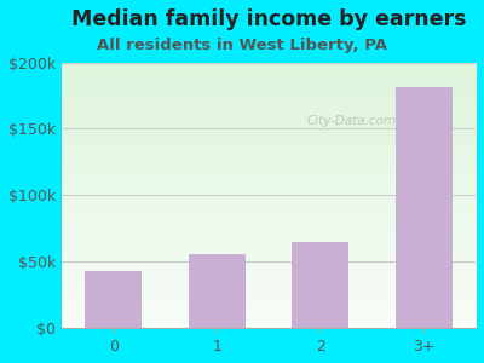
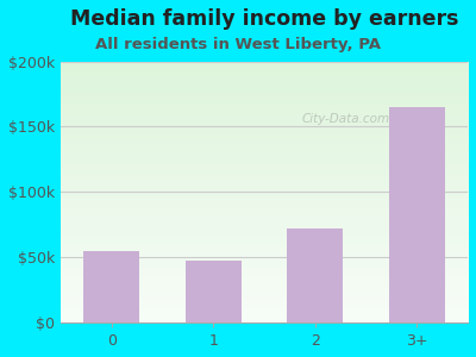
0: $43k -> $55k
1: $56k -> $47k
2: $65k -> $72k
3+: $181k -> $165k
